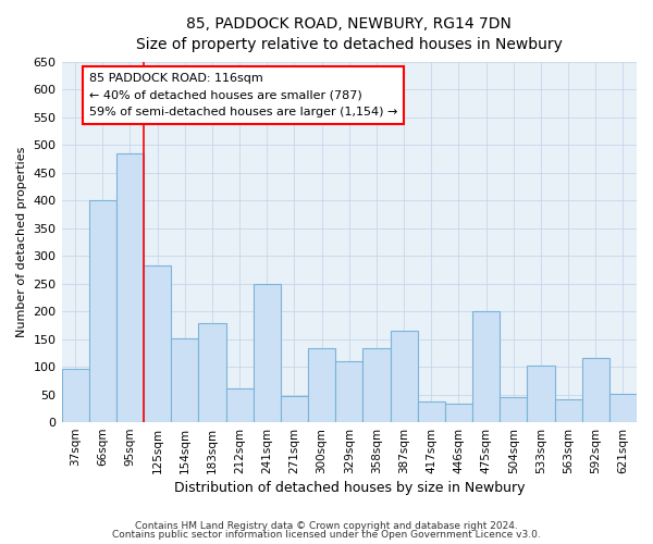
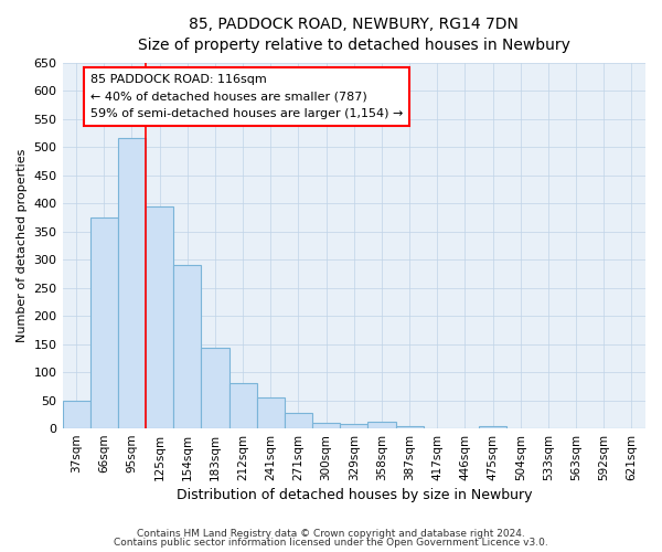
37sqm: 96 -> 50
66sqm: 400 -> 375
95sqm: 484 -> 515
125sqm: 282 -> 395
154sqm: 152 -> 290
183sqm: 178 -> 143
212sqm: 60 -> 80
241sqm: 250 -> 55
271sqm: 48 -> 28
300sqm: 134 -> 10
329sqm: 110 -> 7
358sqm: 134 -> 12
387sqm: 164 -> 5
417sqm: 38 -> 1
446sqm: 34 -> 1
475sqm: 200 -> 5
504sqm: 46 -> 1
533sqm: 102 -> 1
563sqm: 42 -> 1
592sqm: 116 -> 1
621sqm: 52 -> 1
